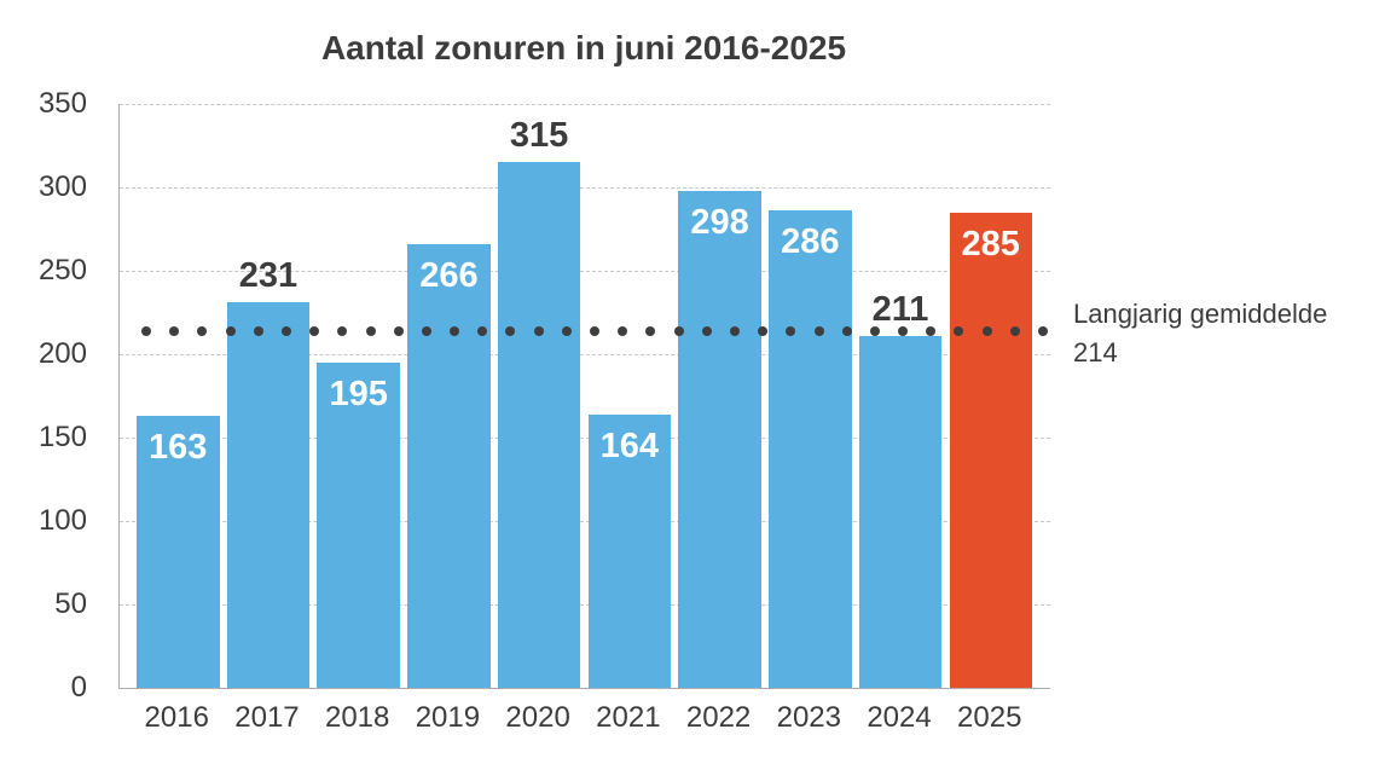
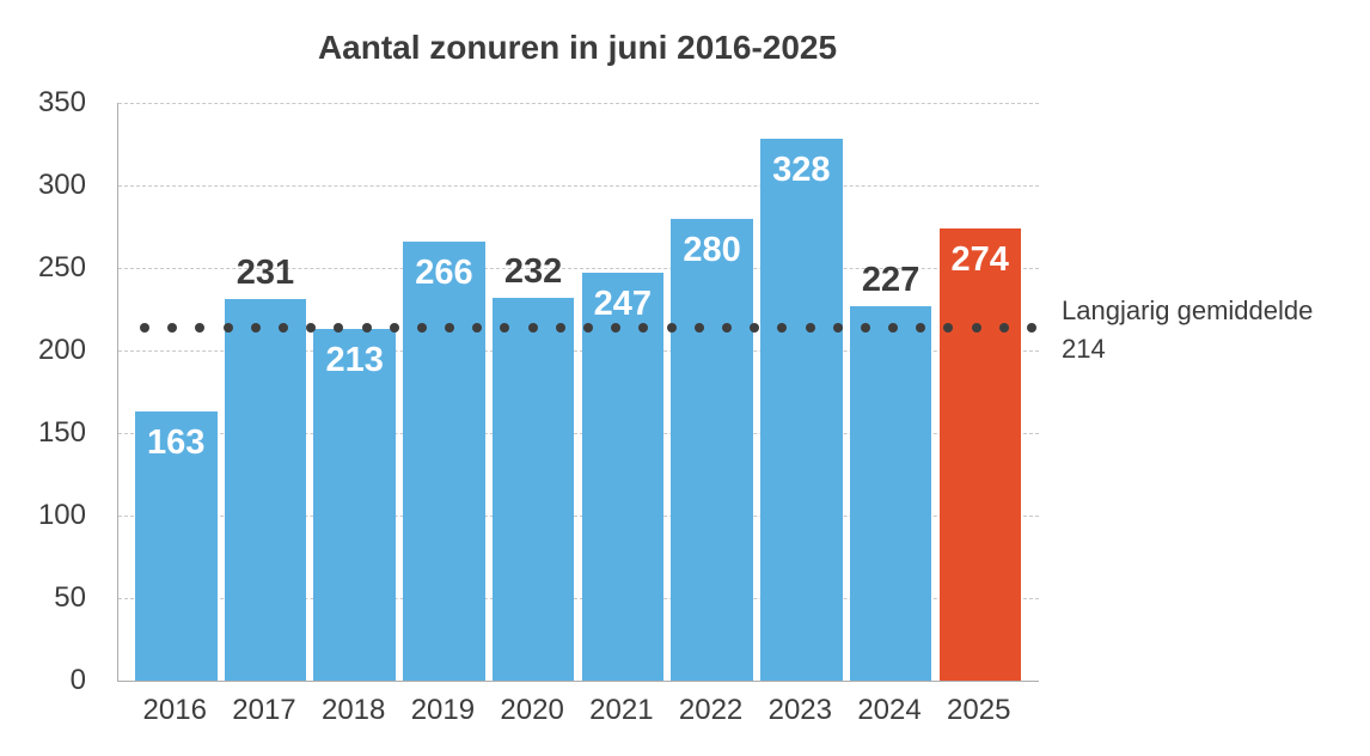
2018: 195 -> 213
2020: 315 -> 232
2021: 164 -> 247
2022: 298 -> 280
2023: 286 -> 328
2024: 211 -> 227
2025: 285 -> 274
